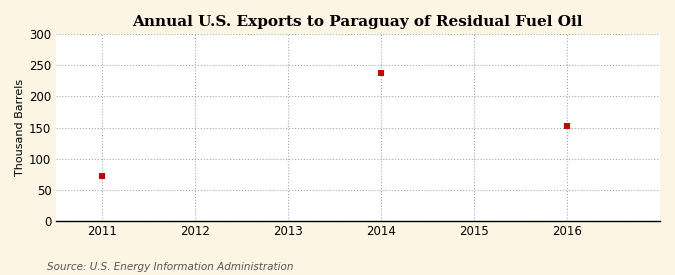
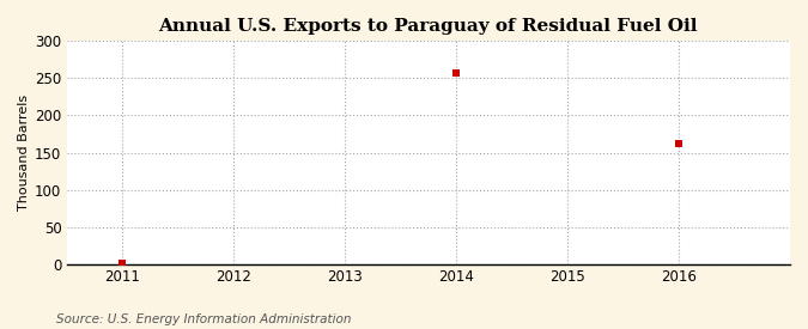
2011: 72 -> 2
2014: 238 -> 257
2016: 152 -> 163
